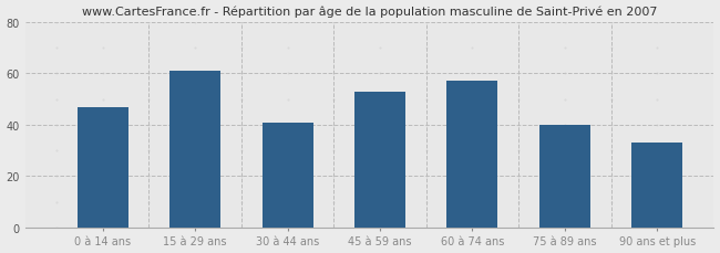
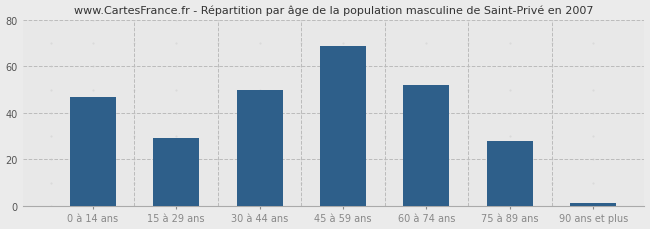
15 à 29 ans: 61 -> 29
30 à 44 ans: 41 -> 50
45 à 59 ans: 53 -> 69
60 à 74 ans: 57 -> 52
75 à 89 ans: 40 -> 28
90 ans et plus: 33 -> 1
